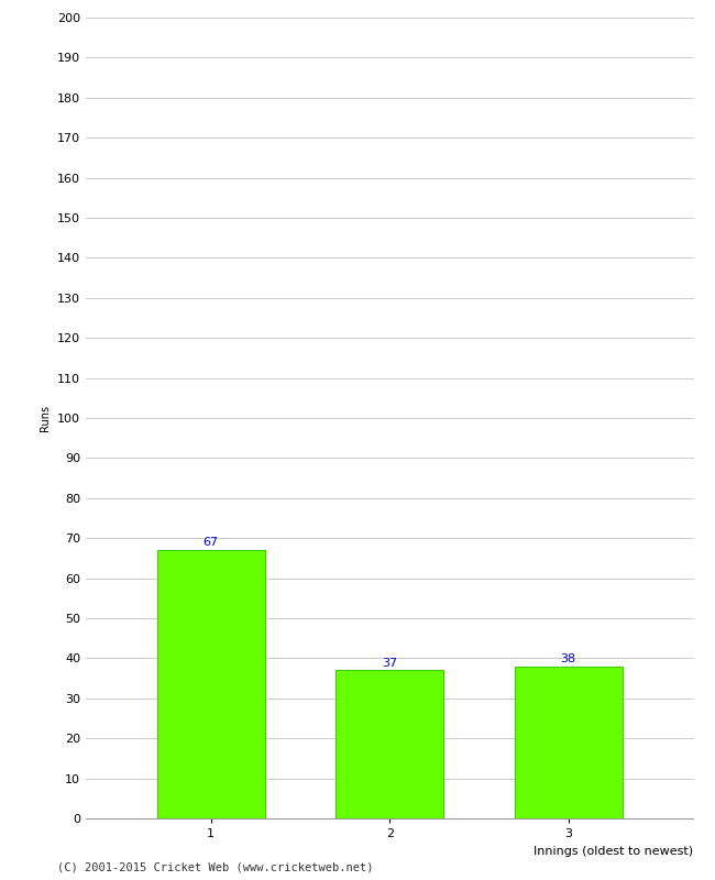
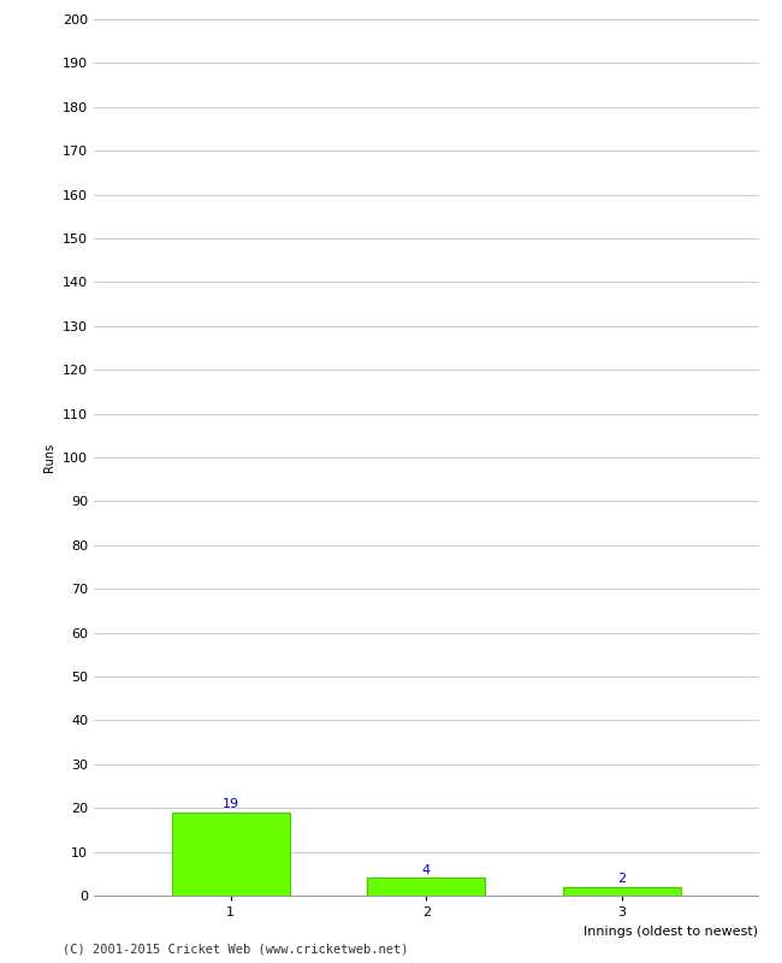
1: 67 -> 19
2: 37 -> 4
3: 38 -> 2
